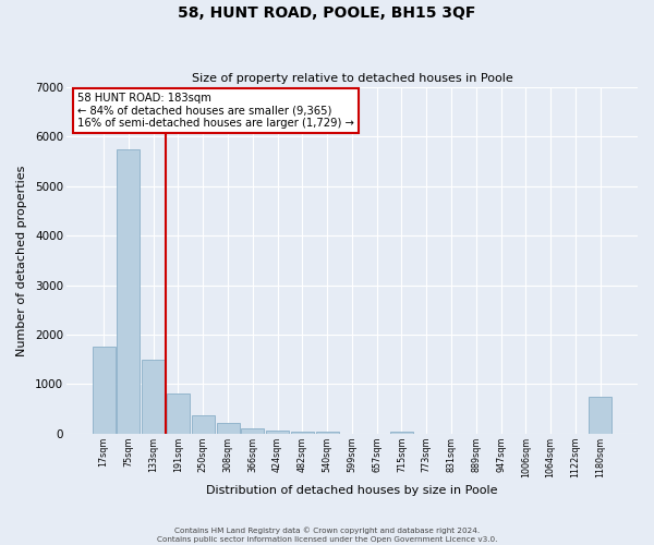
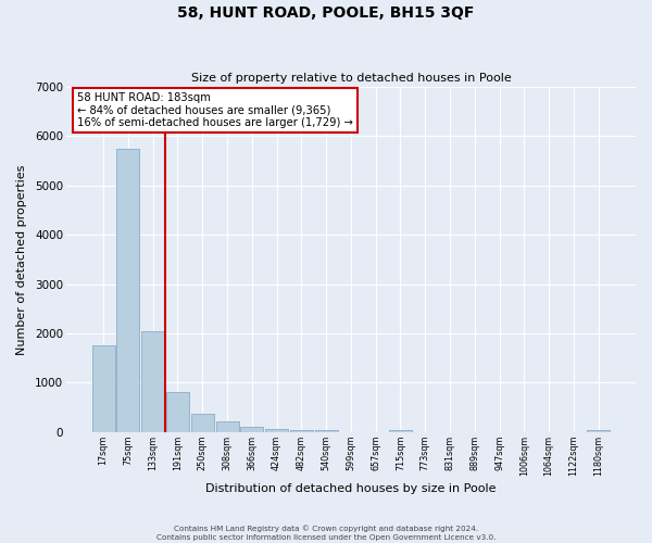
133sqm: 1500 -> 2050
1180sqm: 750 -> 30
